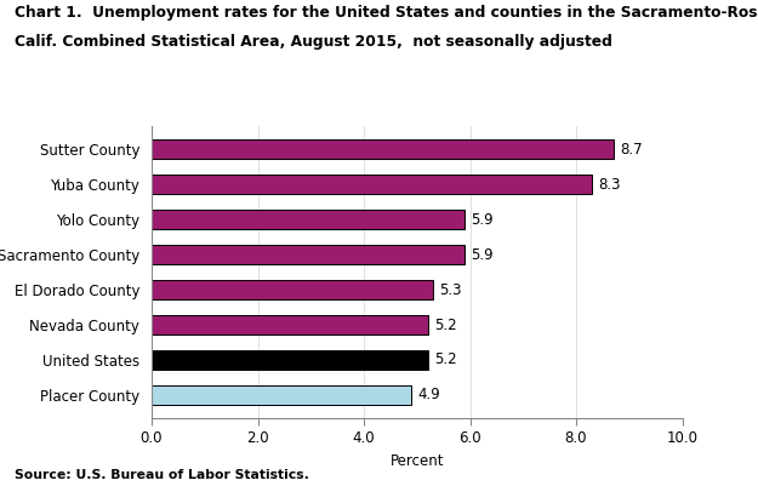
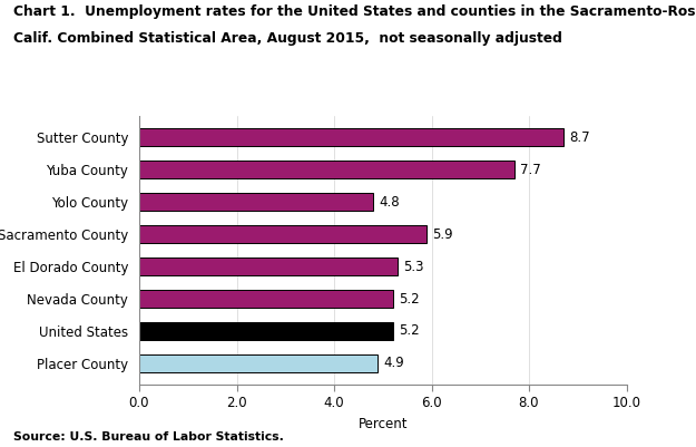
Yuba County: 8.3 -> 7.7
Yolo County: 5.9 -> 4.8
